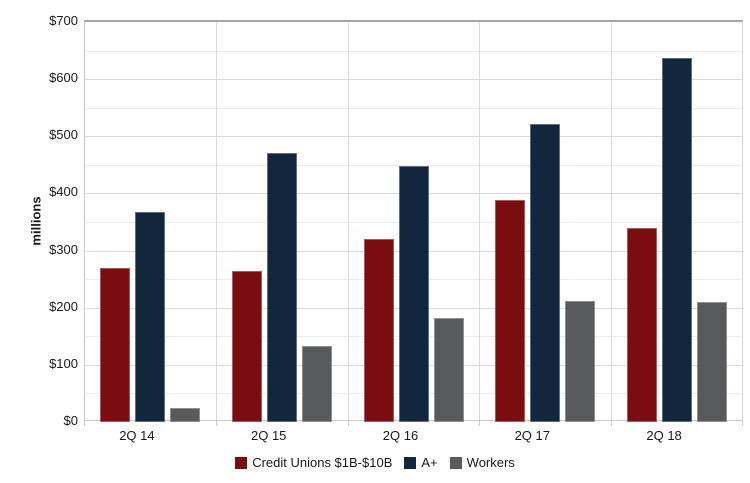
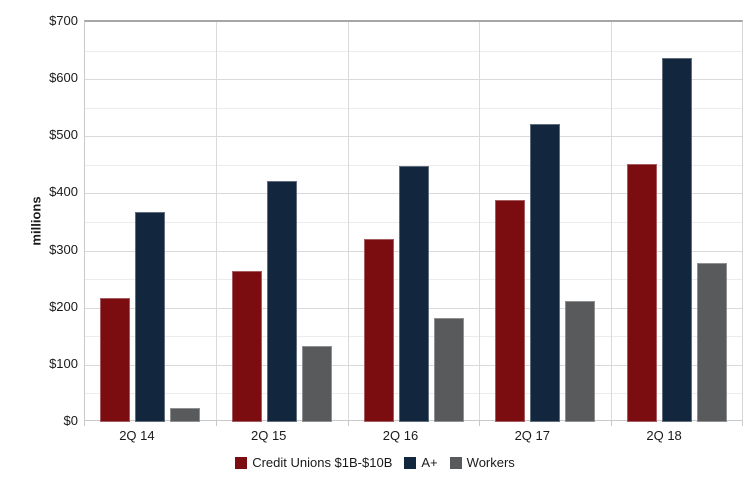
Credit Unions $1B-$10B/2Q 14: $270 -> $220
A+/2Q 15: $470 -> $420
Credit Unions $1B-$10B/2Q 18: $340 -> $450
Workers/2Q 18: $210 -> $280
